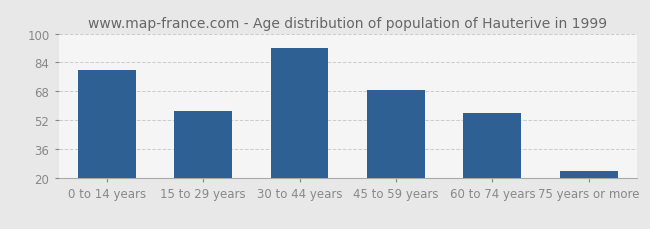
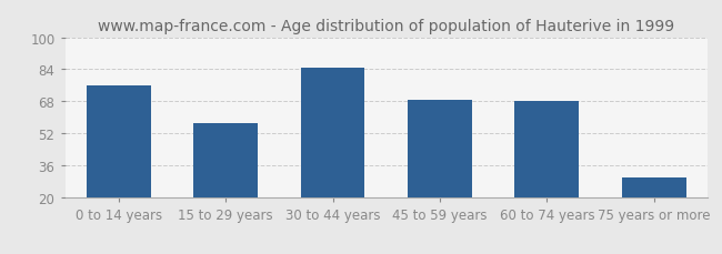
0 to 14 years: 80 -> 76
30 to 44 years: 92 -> 85
60 to 74 years: 56 -> 68
75 years or more: 24 -> 30
